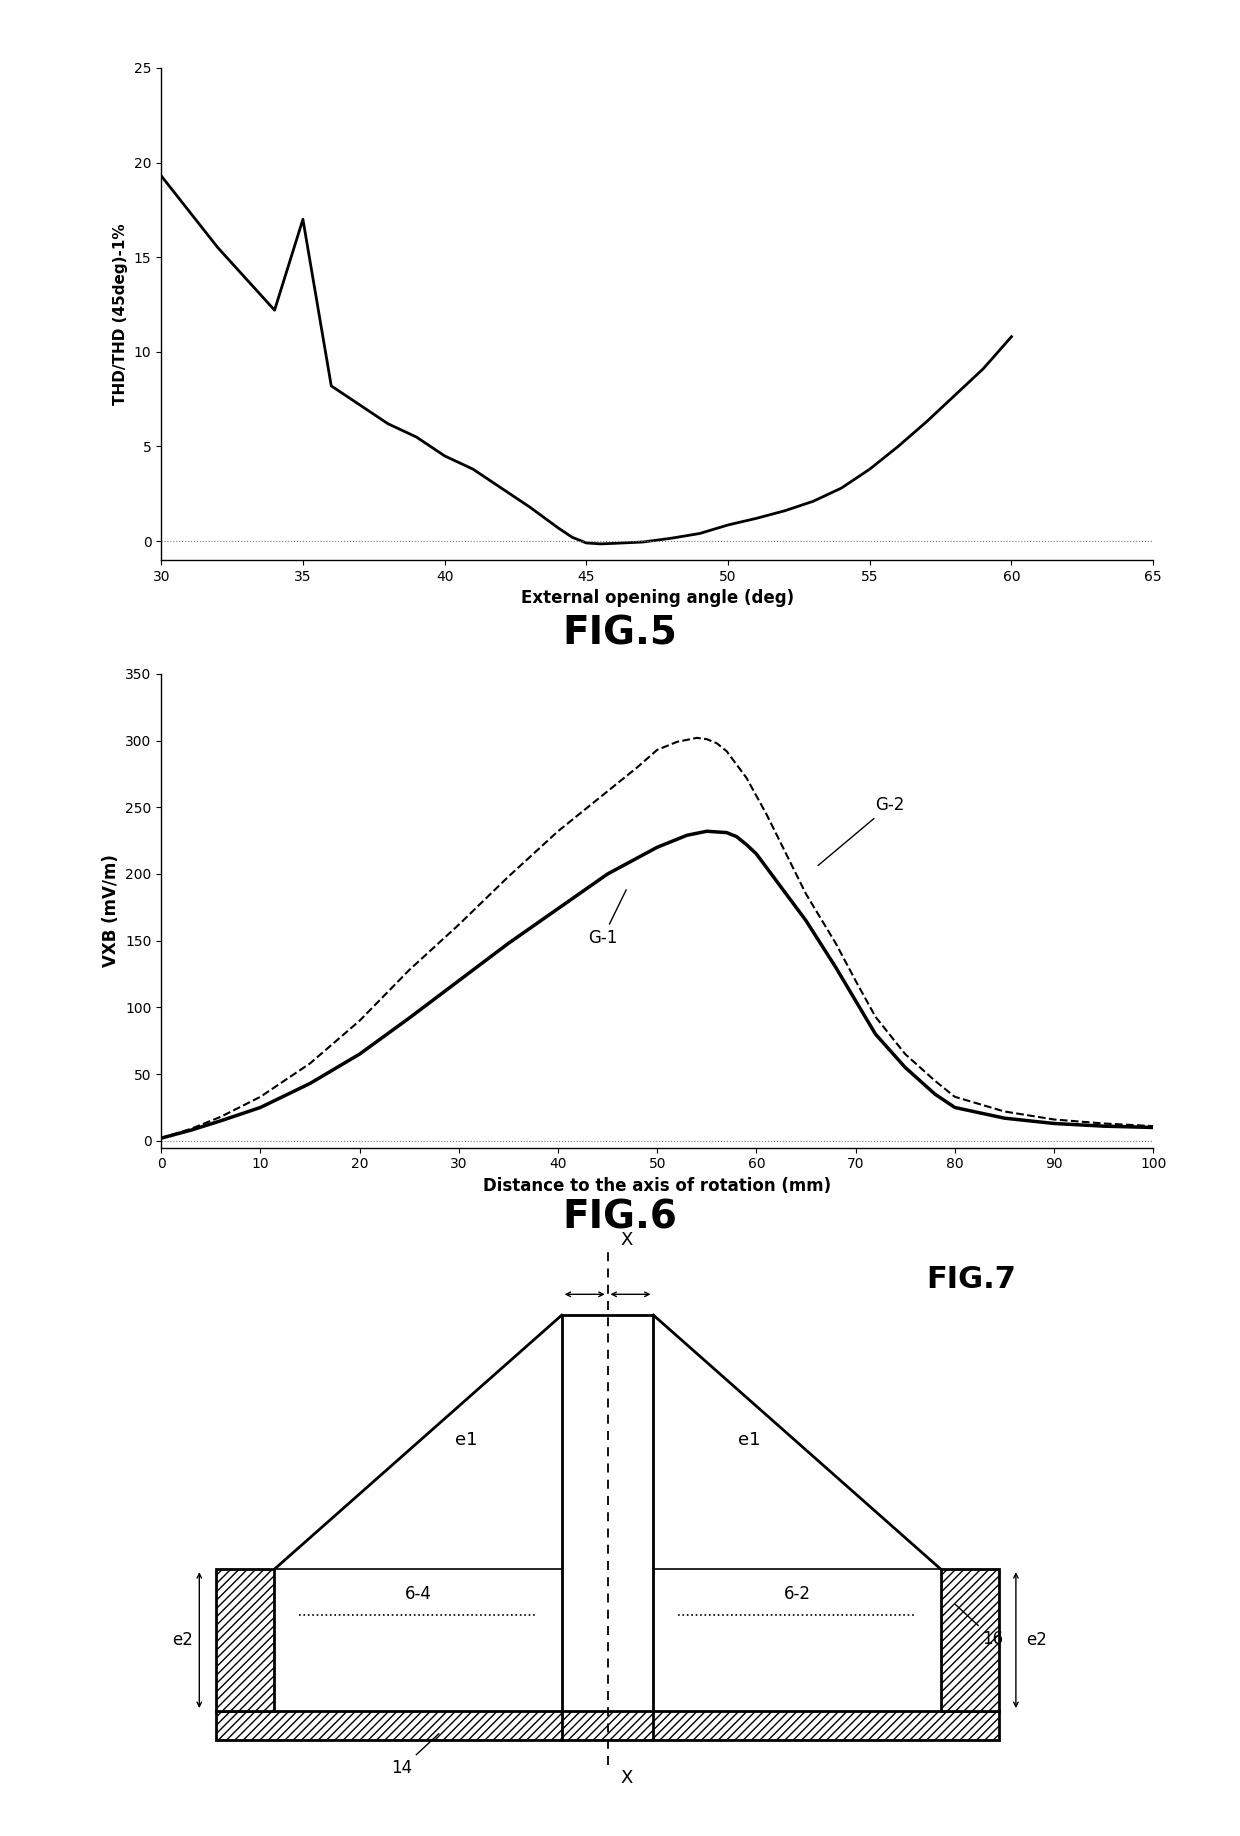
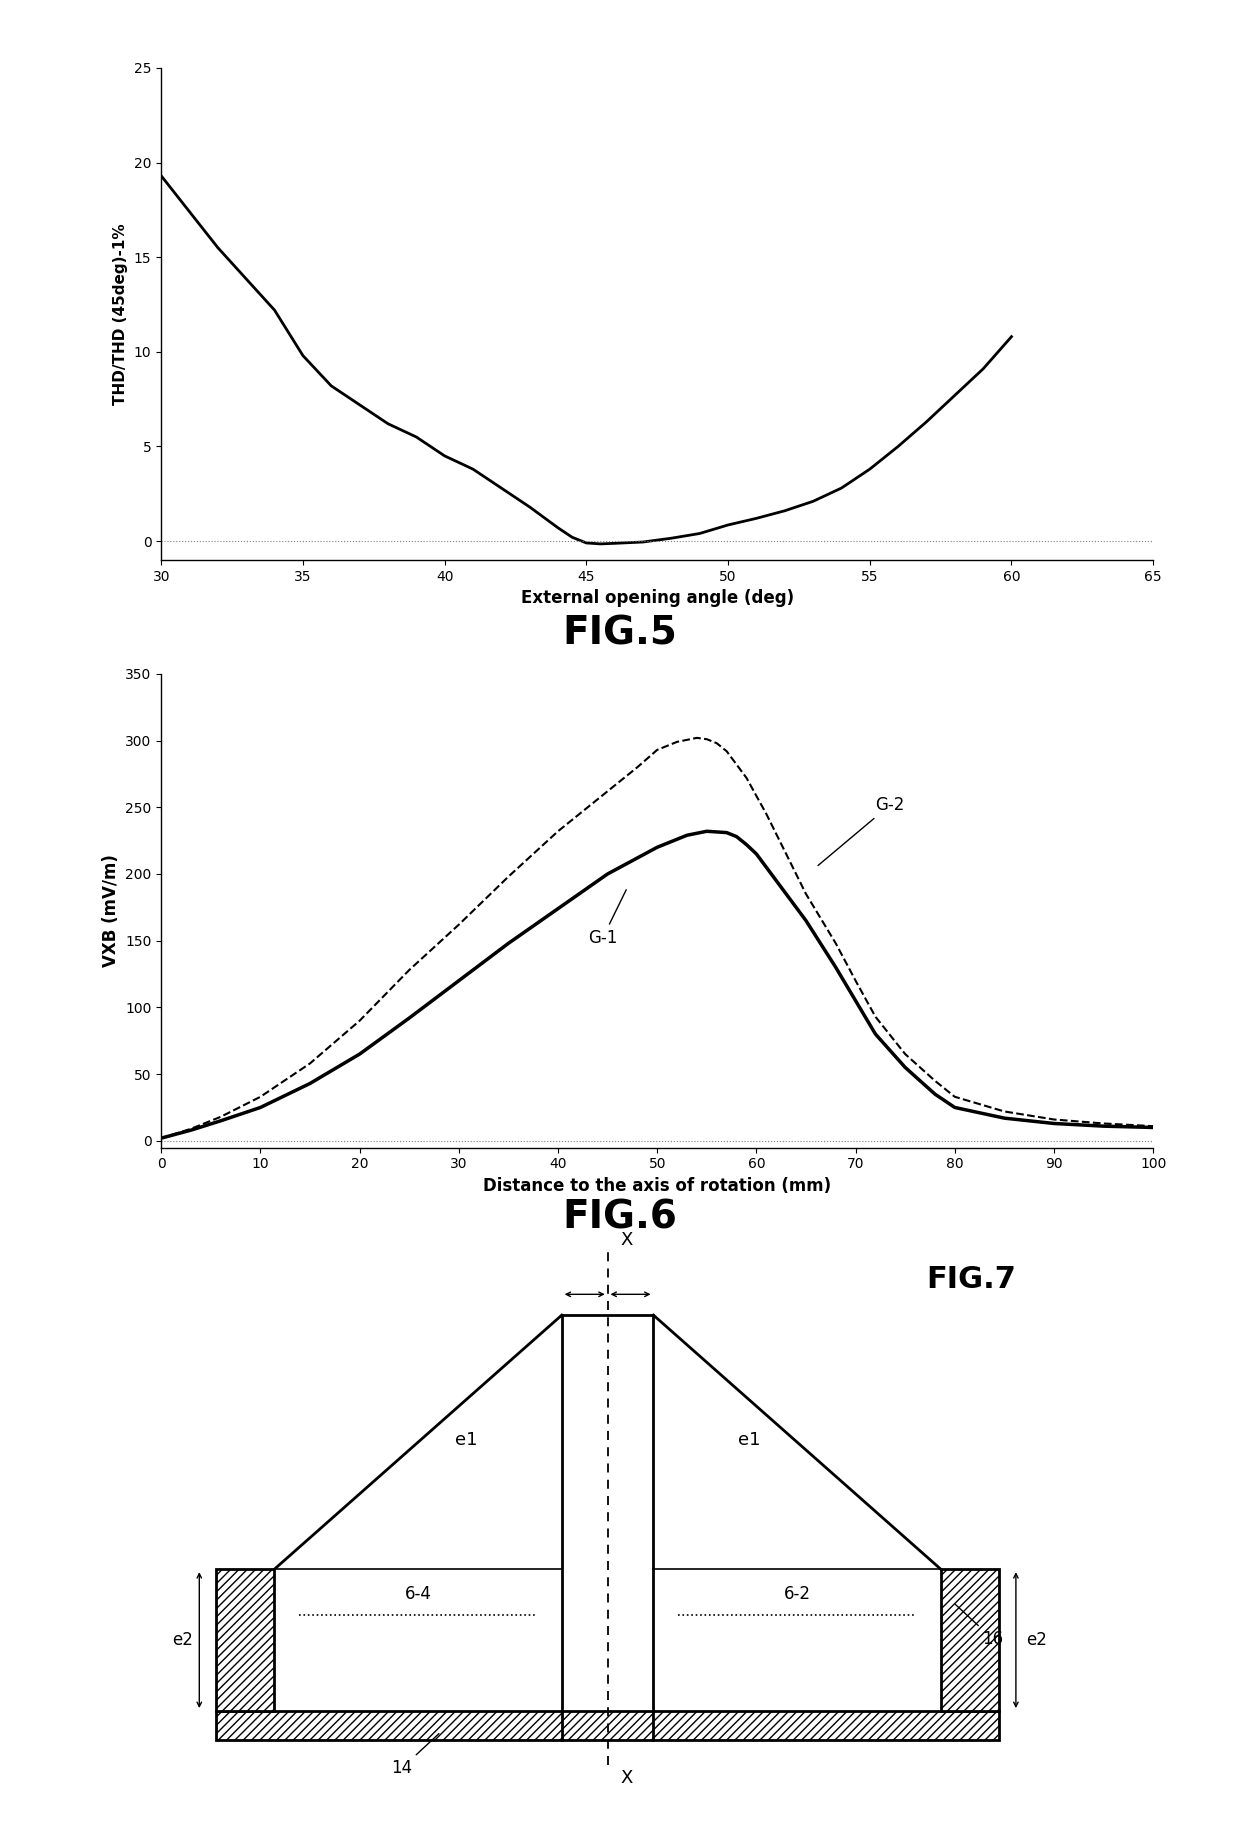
35: 17.0 -> 9.8
